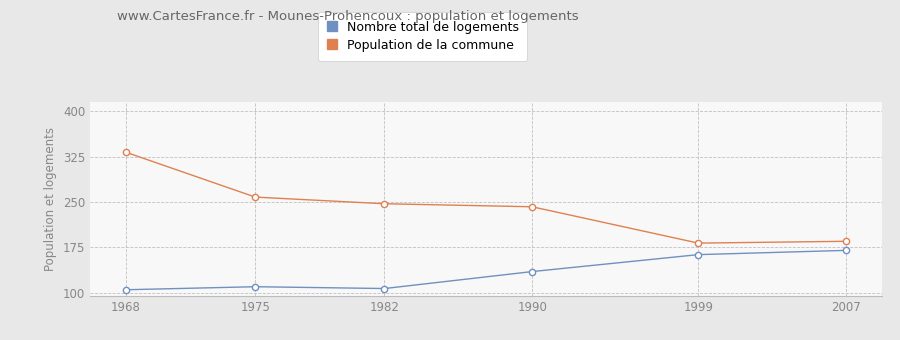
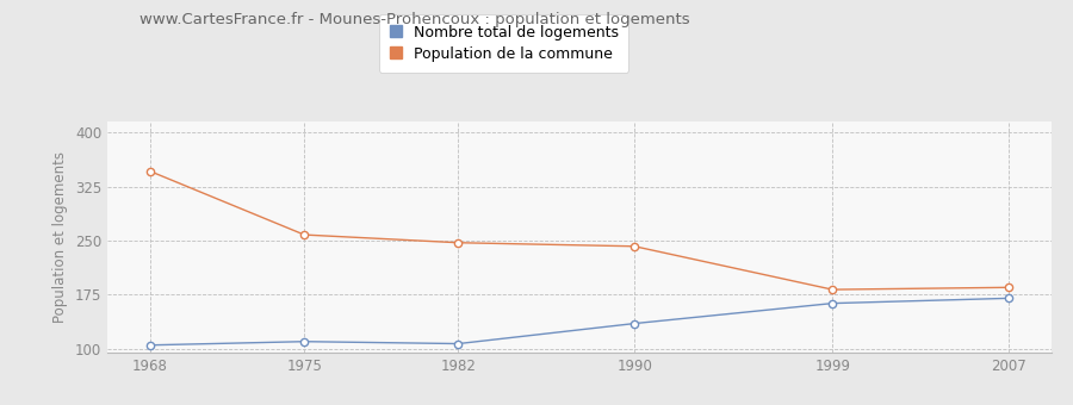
Population de la commune/1968: 332 -> 346
